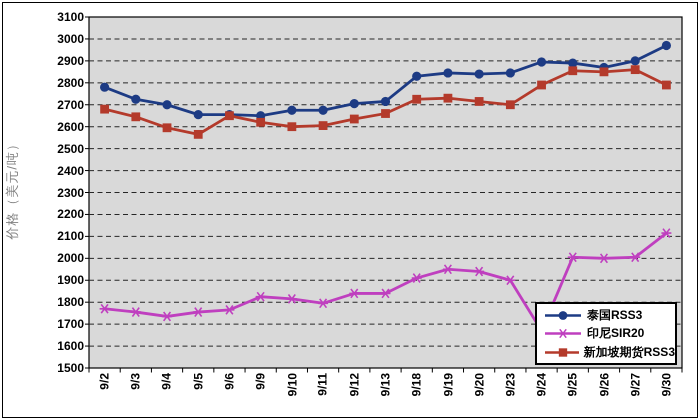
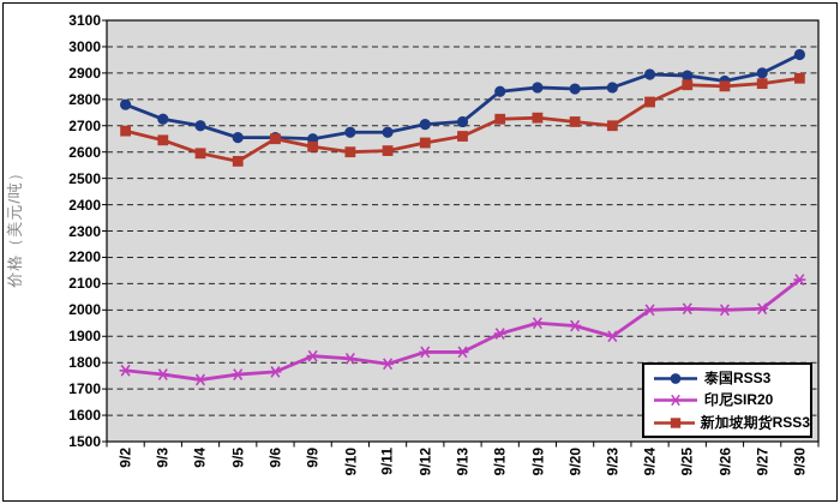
印尼SIR20/9/24: 1670 -> 2000
新加坡期货RSS3/9/30: 2790 -> 2880
